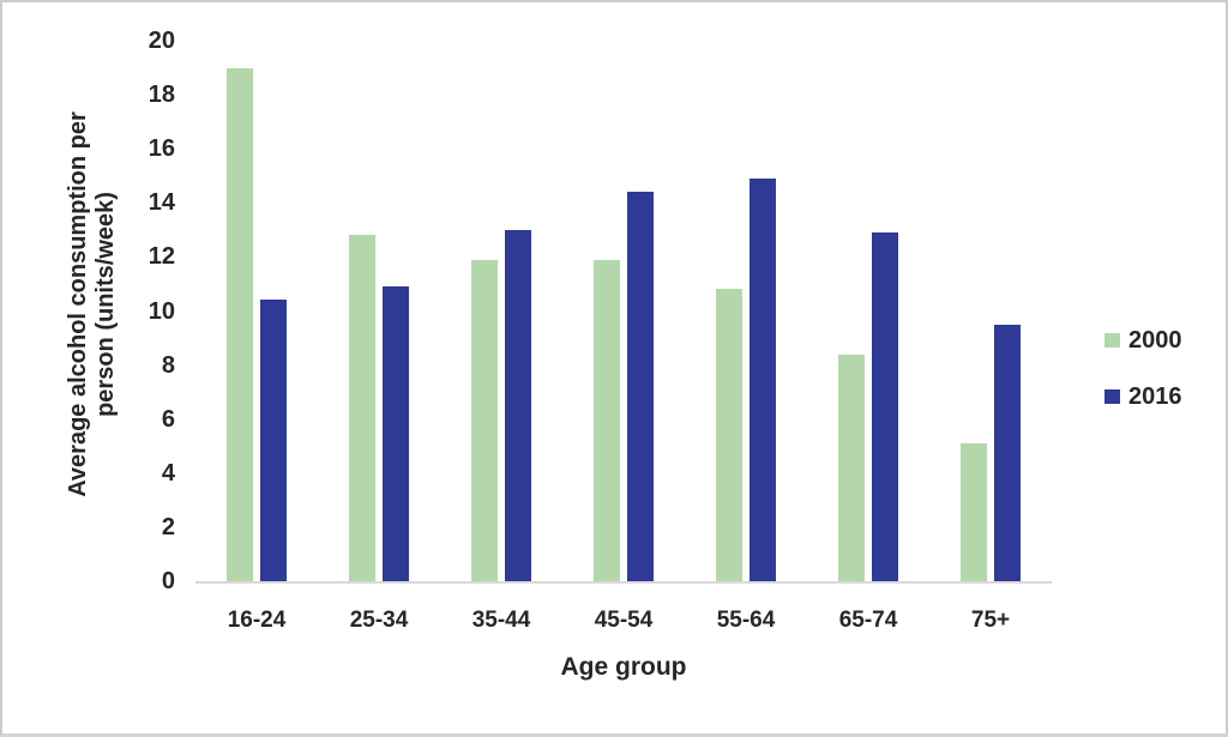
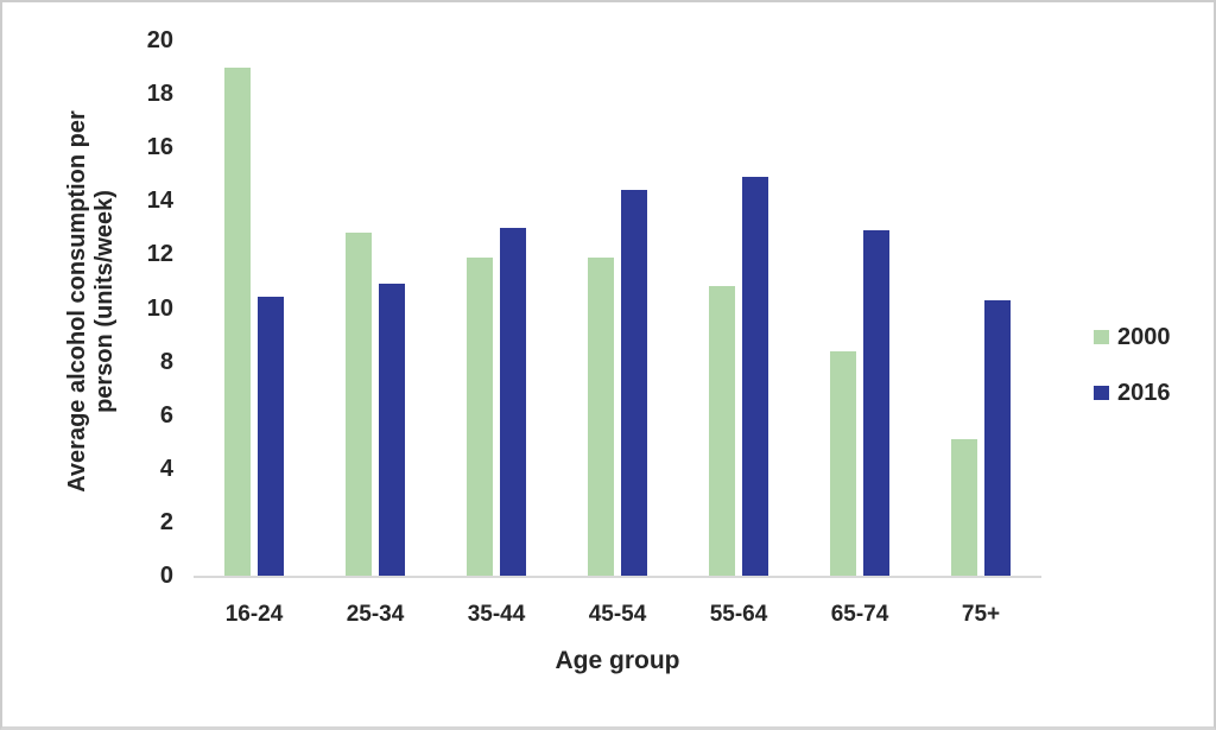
2016/75+: 9.5 -> 10.3
